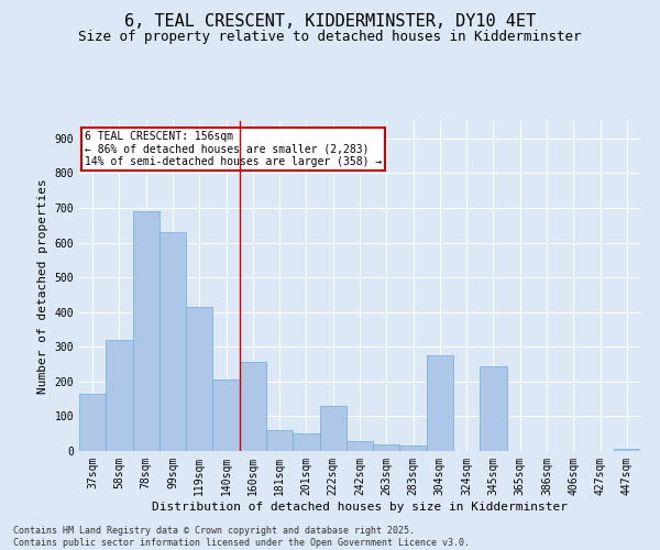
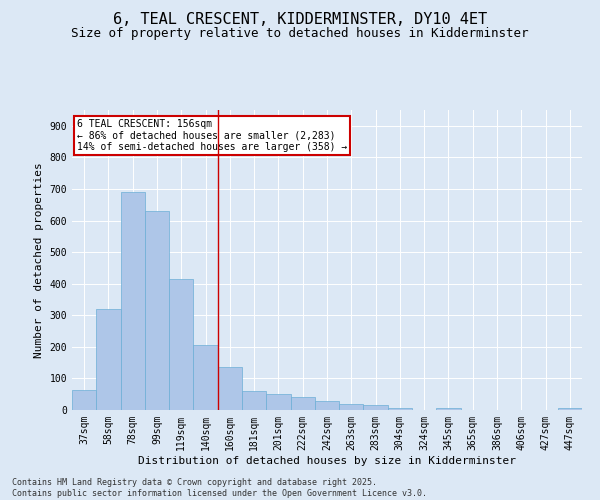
37sqm: 165 -> 62
160sqm: 255 -> 135
222sqm: 130 -> 42
304sqm: 275 -> 5
345sqm: 245 -> 5
